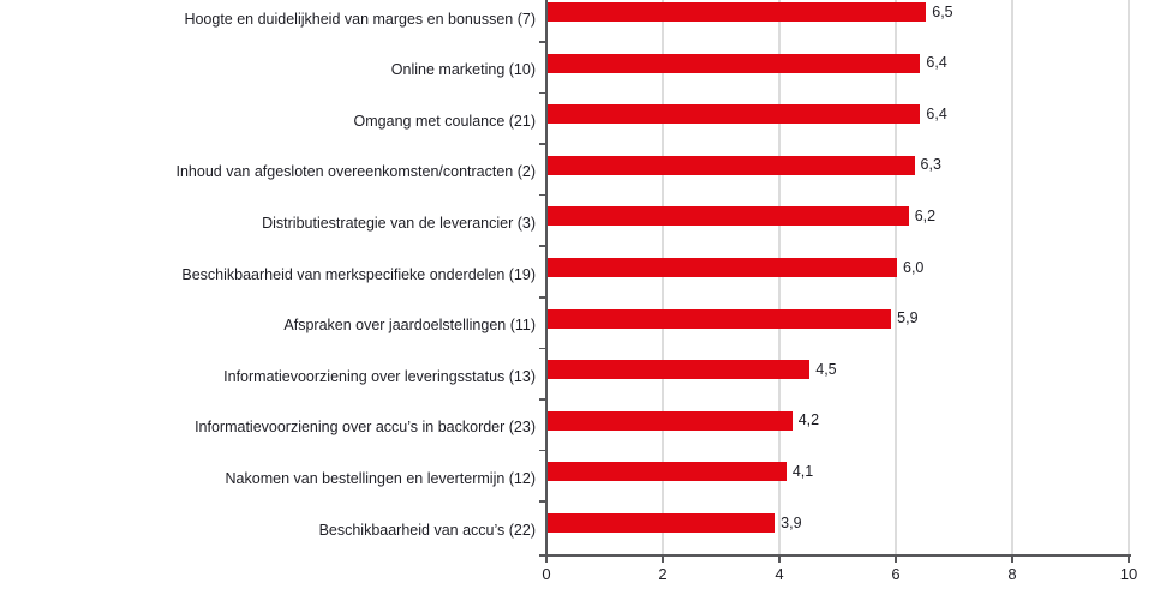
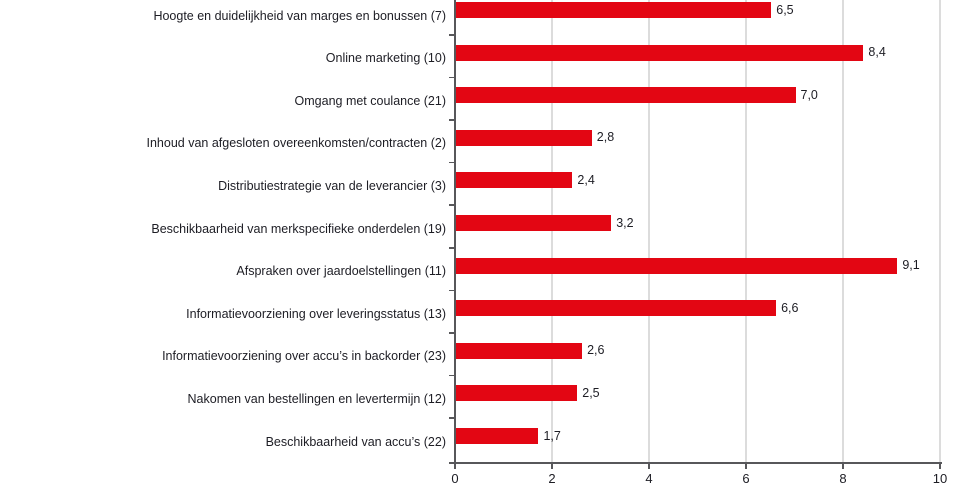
Online marketing (10): 6,4 -> 8,4
Omgang met coulance (21): 6,4 -> 7,0
Inhoud van afgesloten overeenkomsten/contracten (2): 6,3 -> 2,8
Distributiestrategie van de leverancier (3): 6,2 -> 2,4
Beschikbaarheid van merkspecifieke onderdelen (19): 6,0 -> 3,2
Afspraken over jaardoelstellingen (11): 5,9 -> 9,1
Informatievoorziening over leveringsstatus (13): 4,5 -> 6,6
Informatievoorziening over accu’s in backorder (23): 4,2 -> 2,6
Nakomen van bestellingen en levertermijn (12): 4,1 -> 2,5
Beschikbaarheid van accu’s (22): 3,9 -> 1,7
